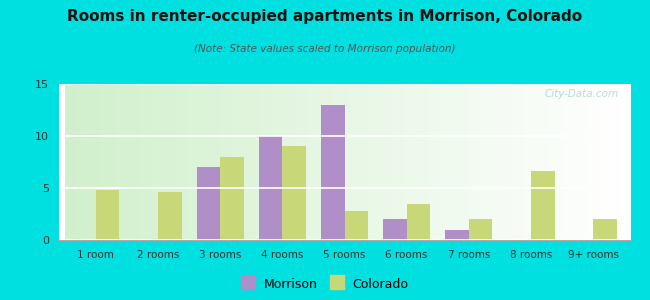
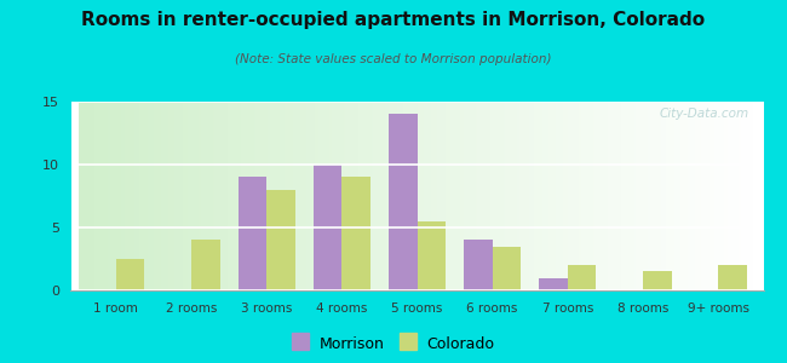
Colorado/1 room: 4.8 -> 2.5
Colorado/2 rooms: 4.6 -> 4.0
Morrison/3 rooms: 7 -> 9
Morrison/5 rooms: 13 -> 14
Colorado/5 rooms: 2.8 -> 5.5
Morrison/6 rooms: 2 -> 4
Colorado/8 rooms: 6.6 -> 1.5
